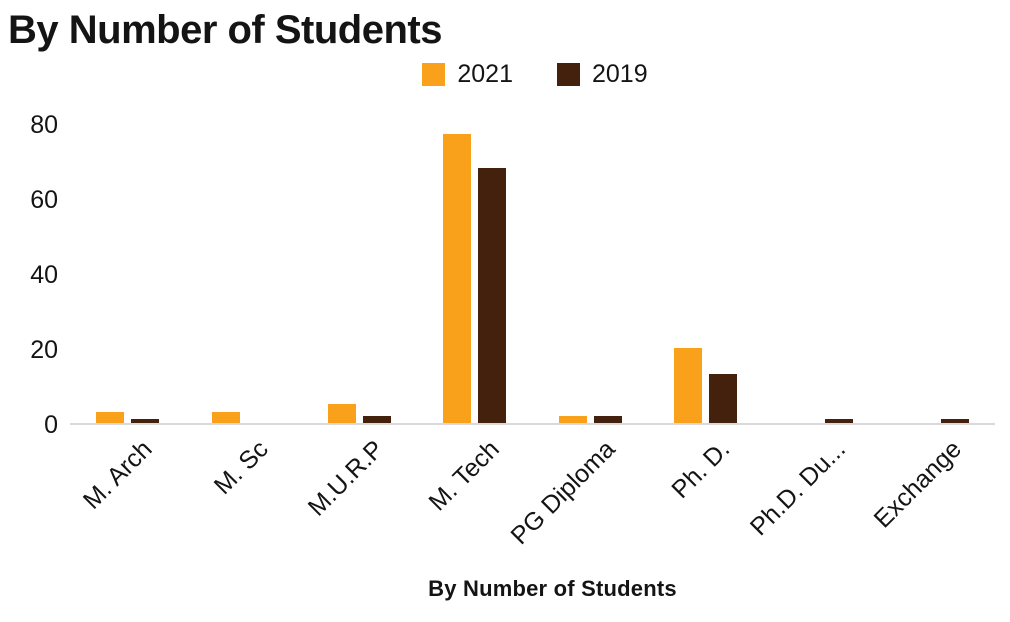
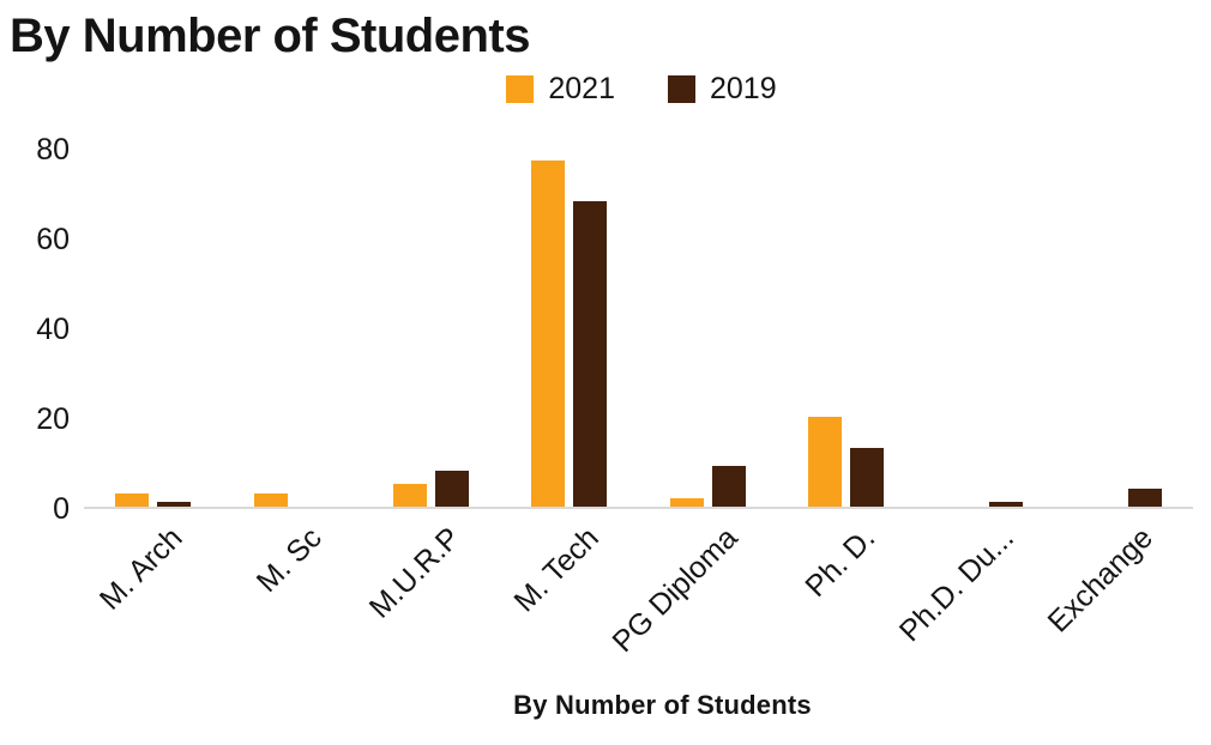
2019/M.U.R.P: 2 -> 8
2019/PG Diploma: 2 -> 9
2019/Exchange: 1 -> 4
